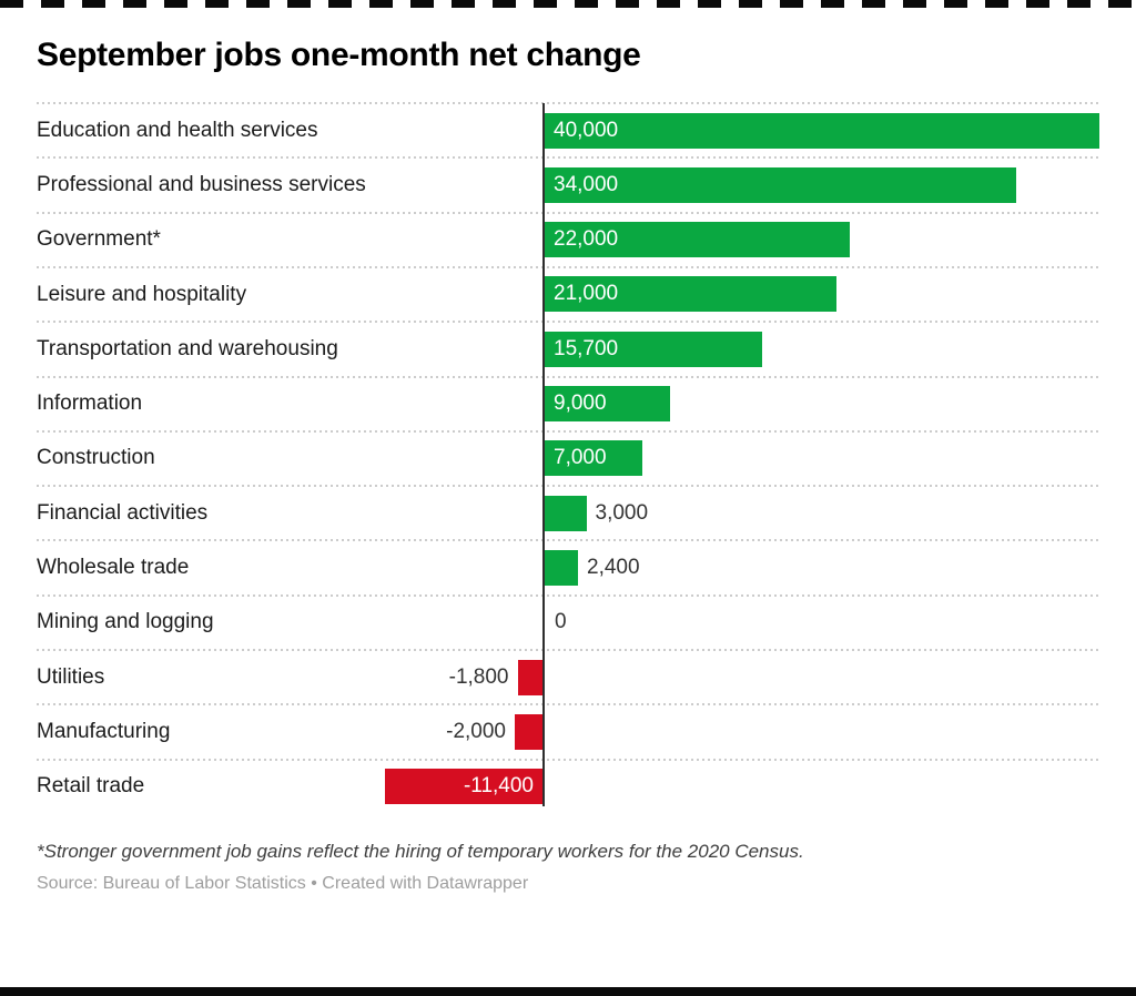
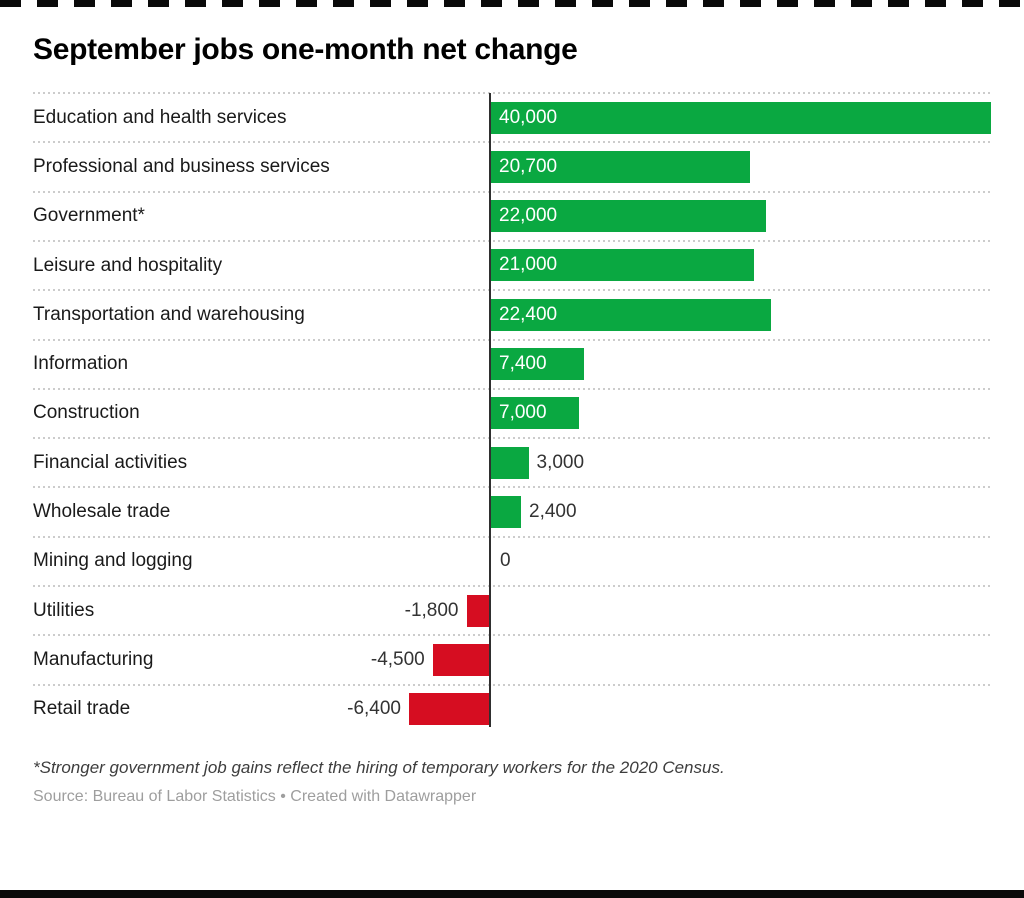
Professional and business services: 34,000 -> 20,700
Transportation and warehousing: 15,700 -> 22,400
Information: 9,000 -> 7,400
Manufacturing: -2,000 -> -4,500
Retail trade: -11,400 -> -6,400
